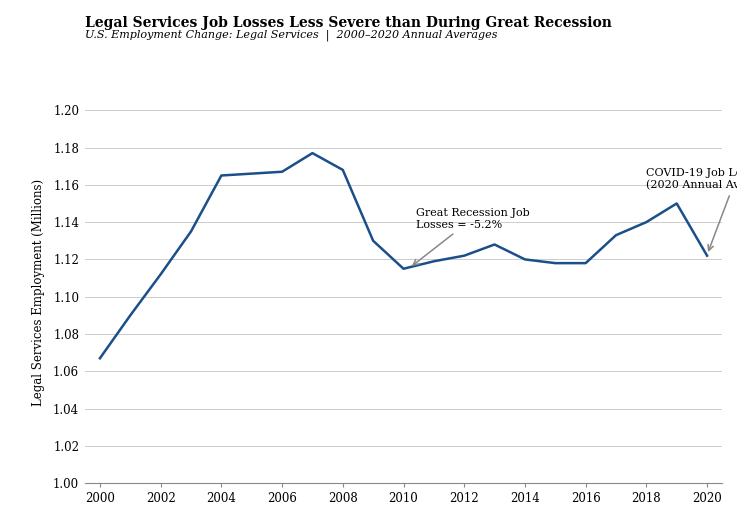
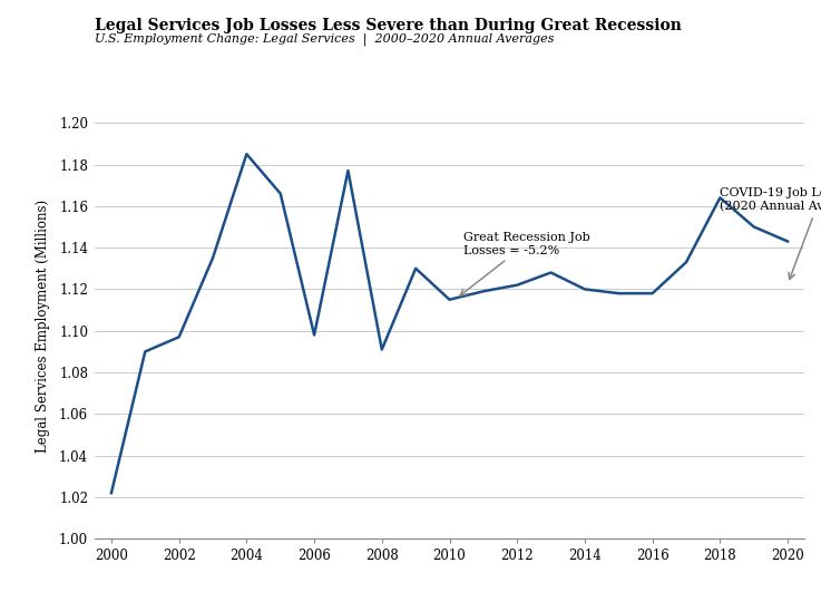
2000: 1.067 -> 1.022
2002: 1.112 -> 1.097
2004: 1.165 -> 1.185
2006: 1.167 -> 1.098
2008: 1.168 -> 1.091
2018: 1.140 -> 1.164
2020: 1.122 -> 1.143
